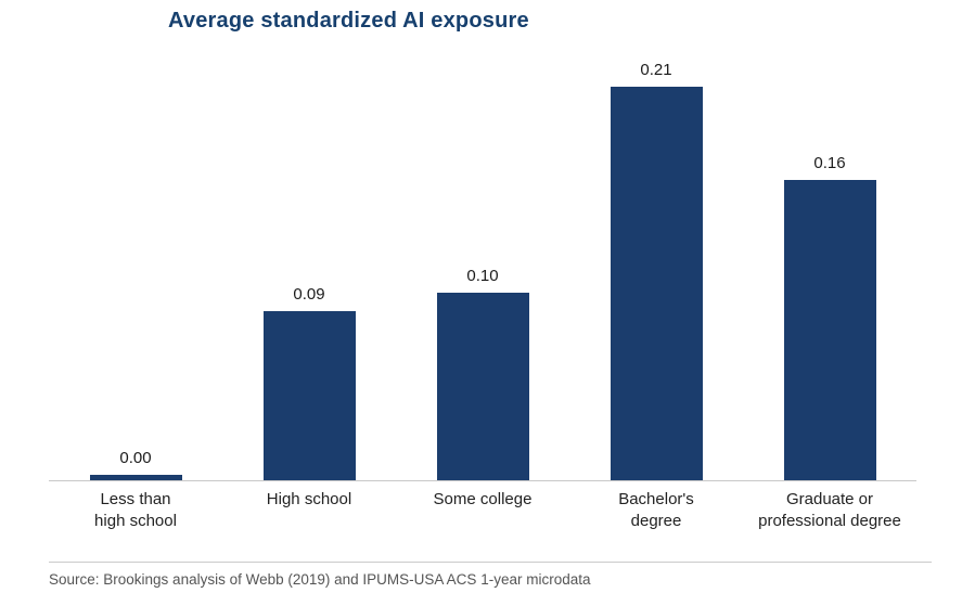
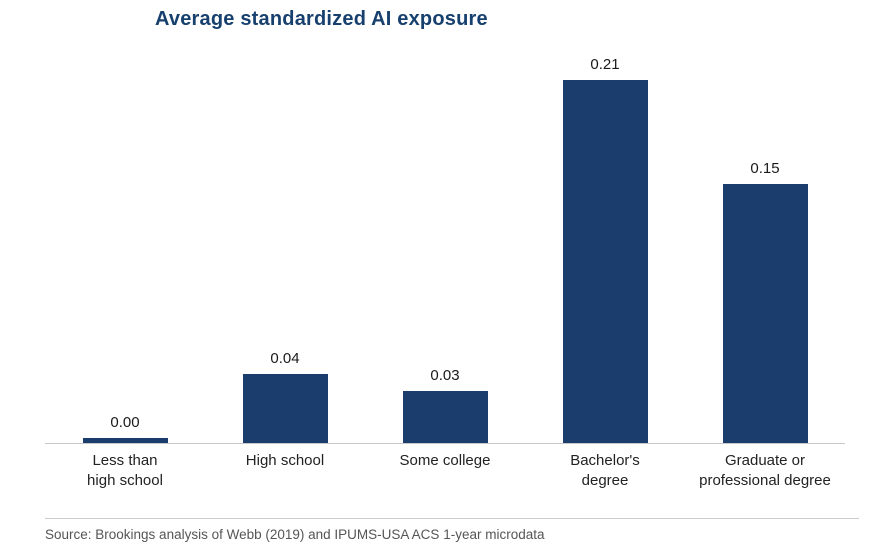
High school: 0.09 -> 0.04
Some college: 0.10 -> 0.03
Graduate or professional degree: 0.16 -> 0.15
